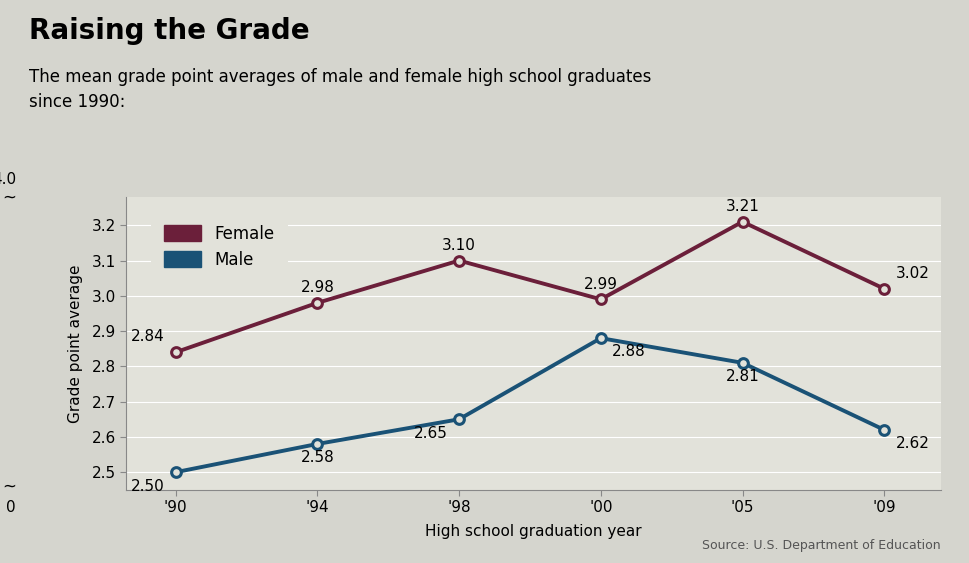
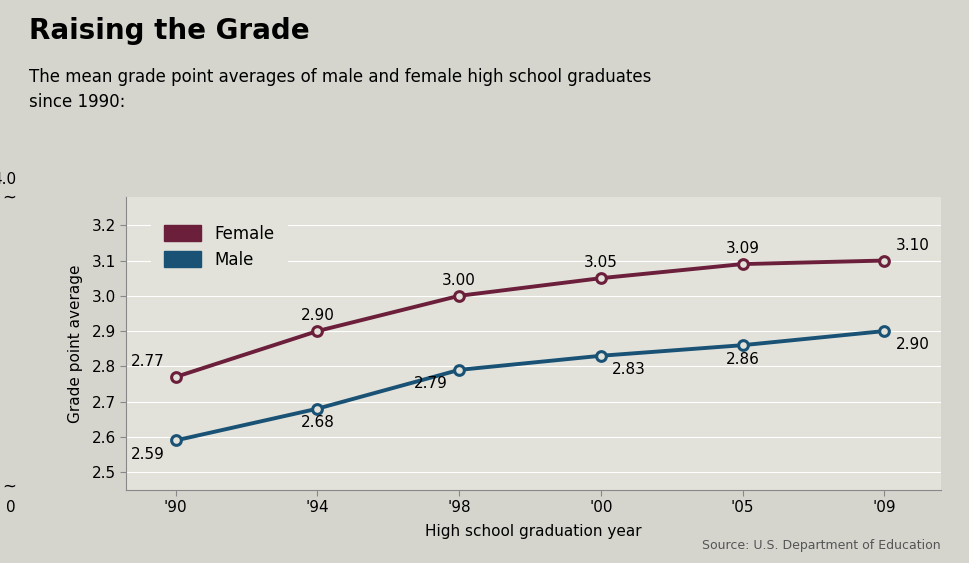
Female/'90: 2.84 -> 2.77
Male/'90: 2.50 -> 2.59
Female/'94: 2.98 -> 2.90
Male/'94: 2.58 -> 2.68
Female/'98: 3.10 -> 3.00
Male/'98: 2.65 -> 2.79
Female/'00: 2.99 -> 3.05
Male/'00: 2.88 -> 2.83
Female/'05: 3.21 -> 3.09
Male/'05: 2.81 -> 2.86
Female/'09: 3.02 -> 3.10
Male/'09: 2.62 -> 2.90
